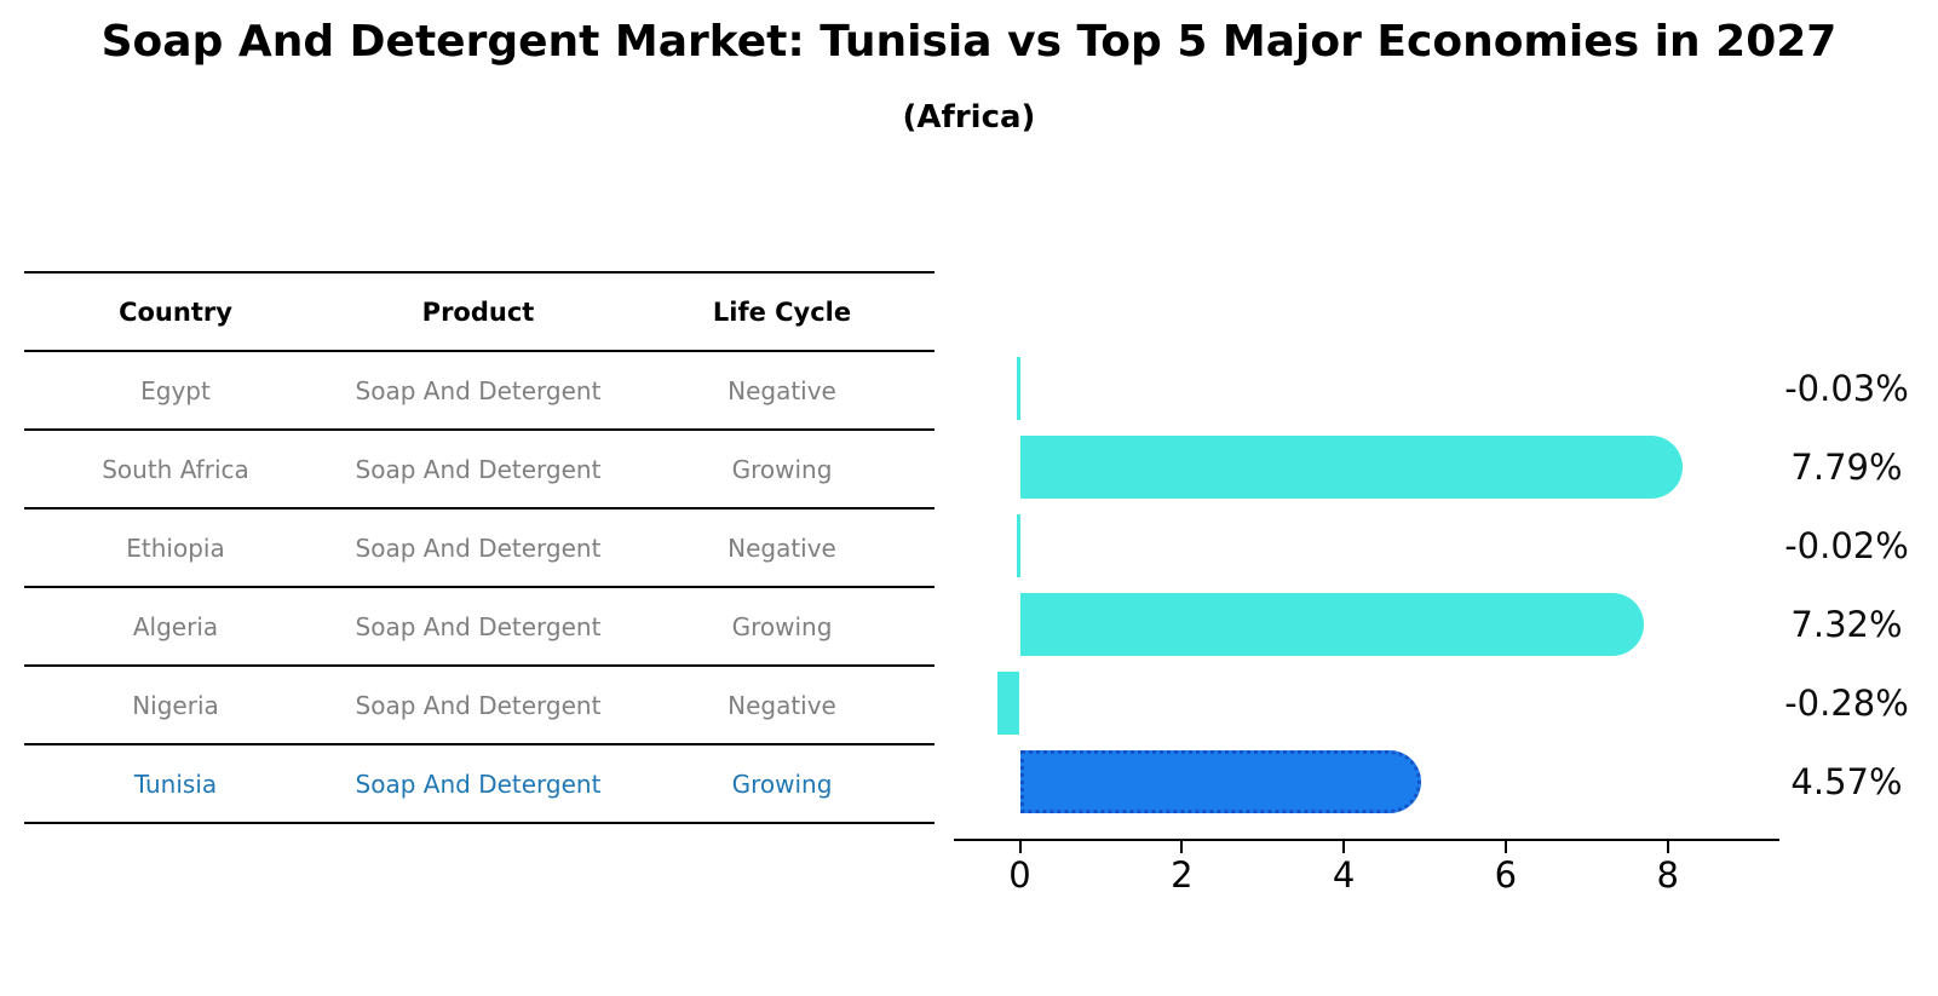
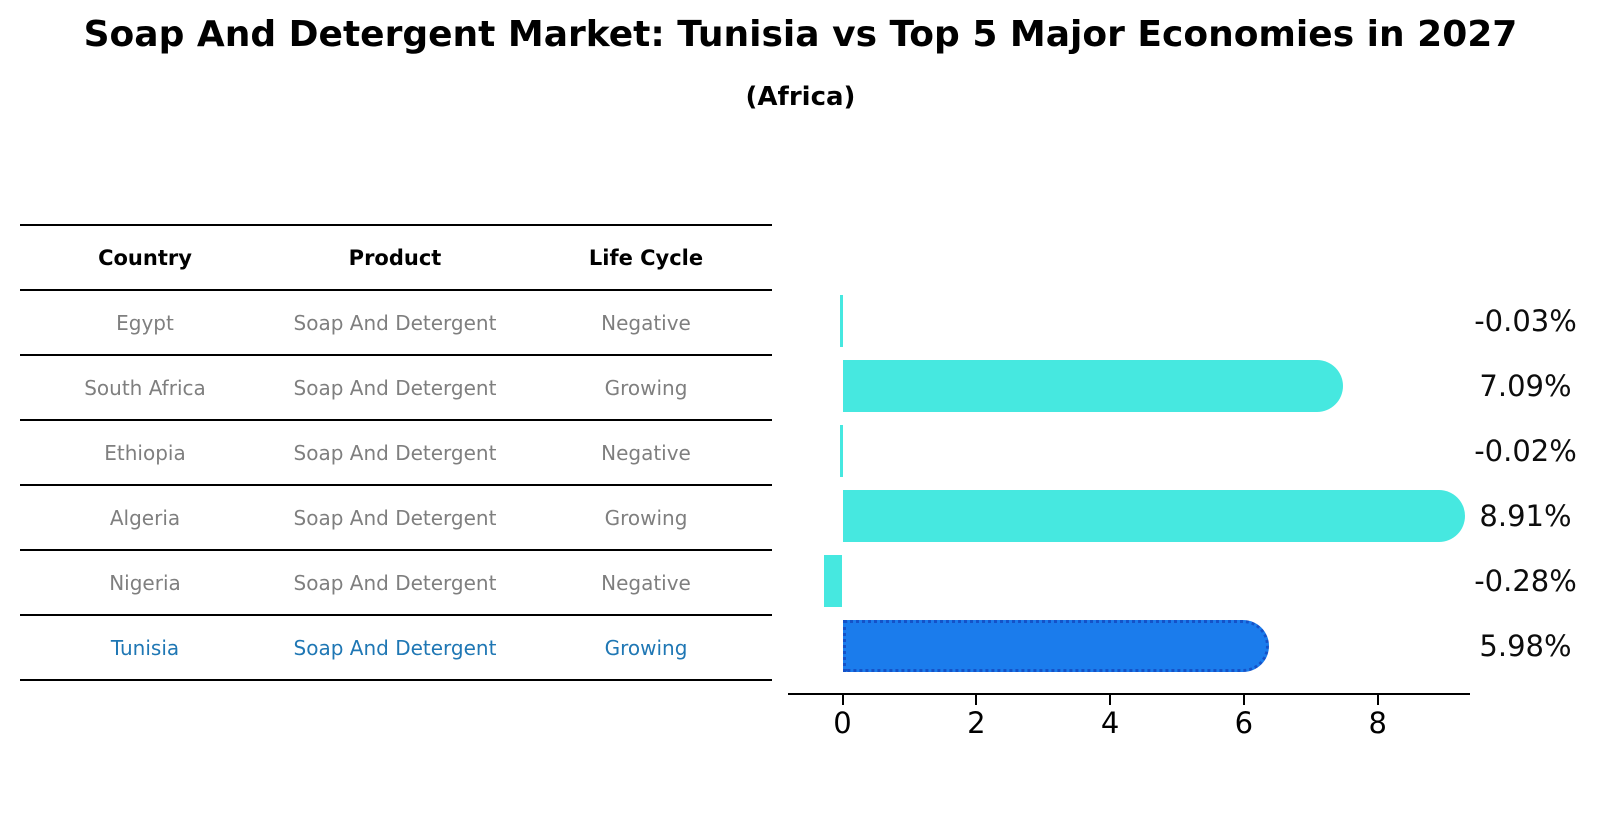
South Africa: 7.79% -> 7.09%
Algeria: 7.32% -> 8.91%
Tunisia: 4.57% -> 5.98%
